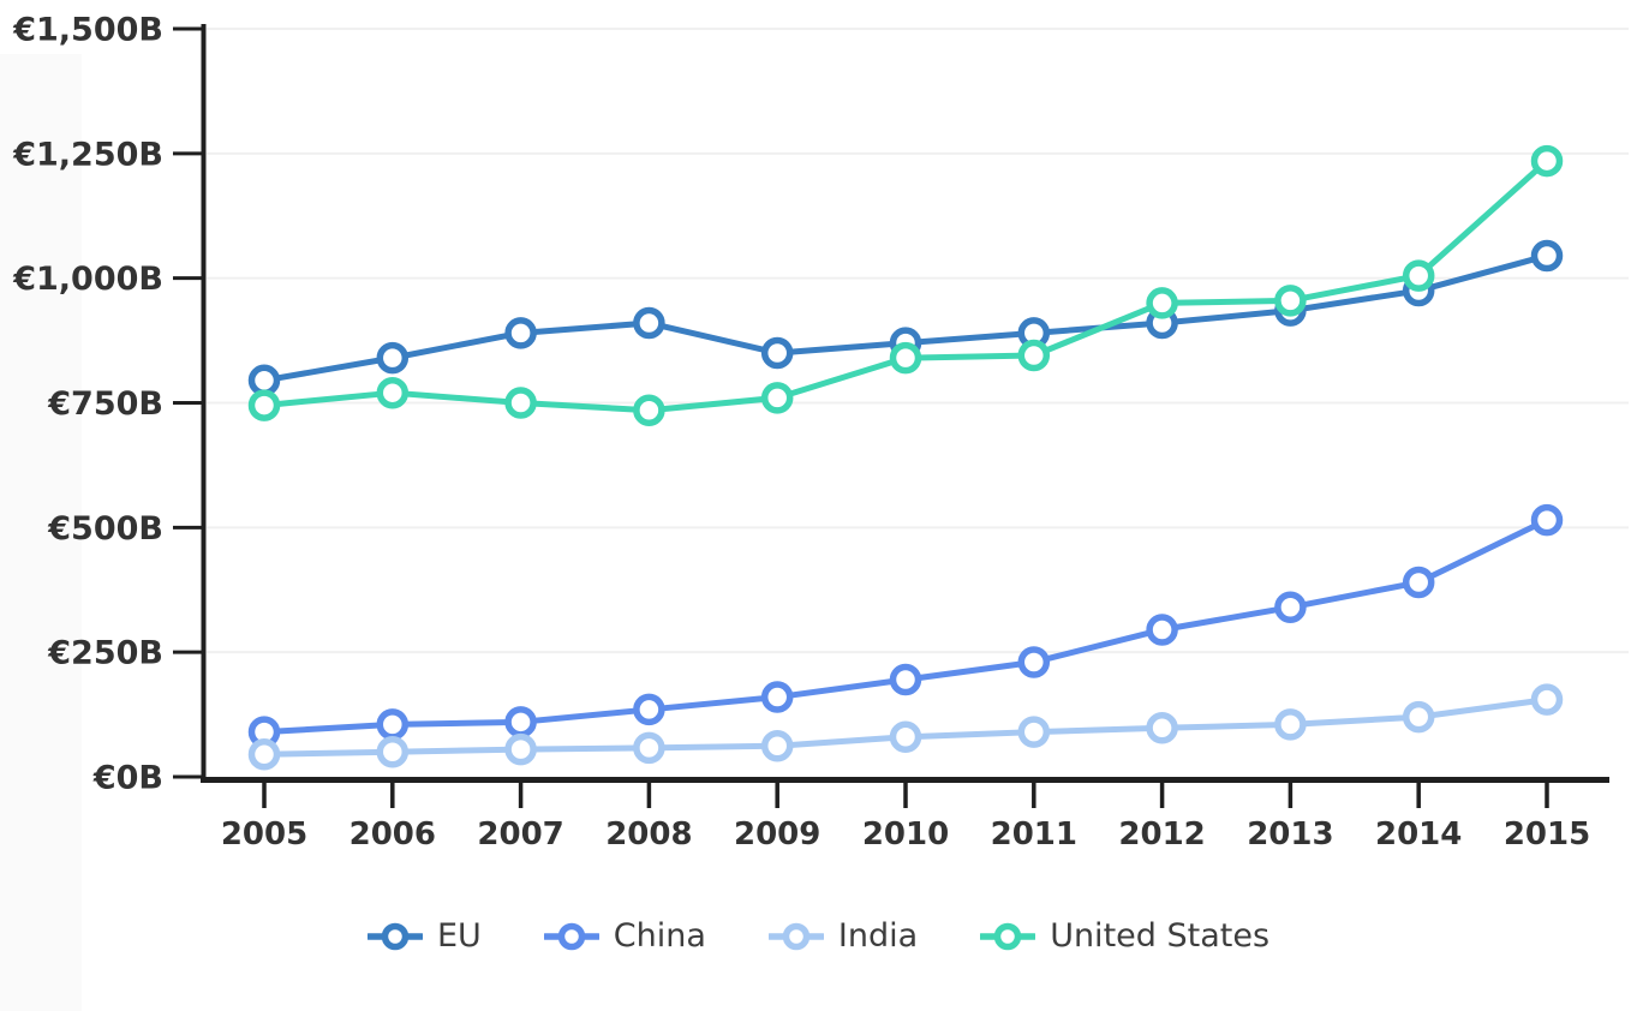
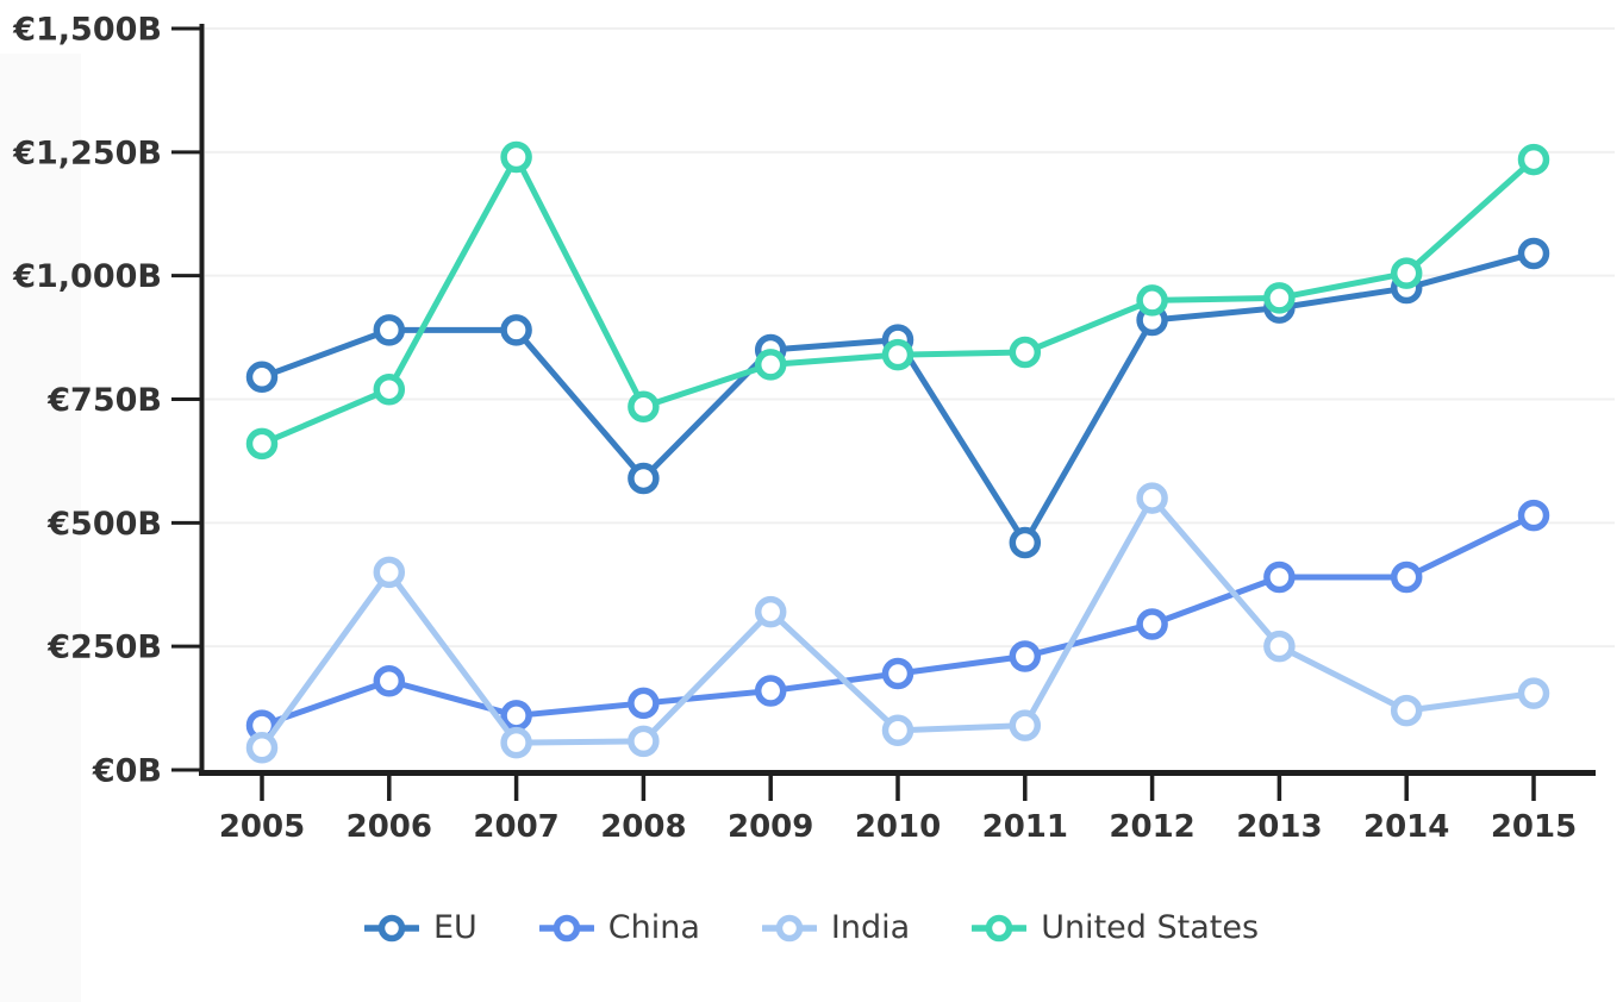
United States/2005: €740B -> €660B
EU/2006: €840B -> €890B
China/2006: €100B -> €180B
India/2006: €50B -> €400B
United States/2007: €750B -> €1240B
EU/2008: €910B -> €590B
India/2009: €60B -> €320B
United States/2009: €760B -> €820B
EU/2011: €890B -> €460B
India/2012: €100B -> €550B
China/2013: €340B -> €390B
India/2013: €100B -> €250B
